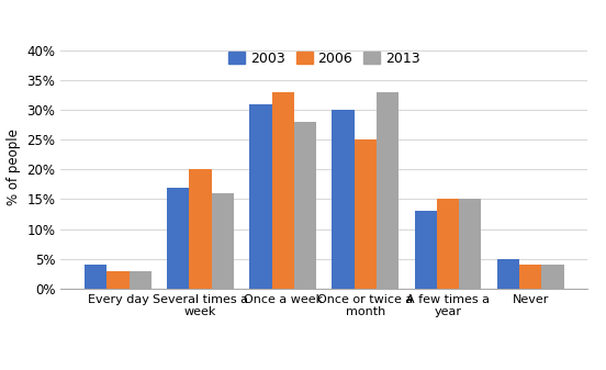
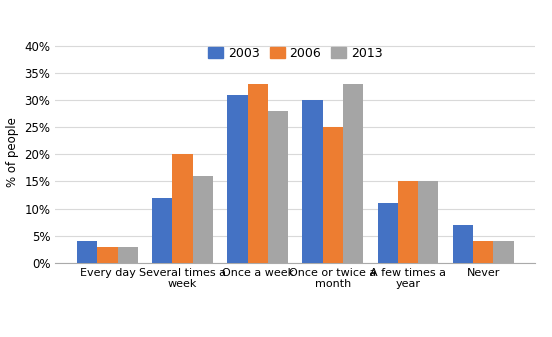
2003/Several times a week: 17% -> 12%
2003/A few times a year: 13% -> 11%
2003/Never: 5% -> 7%
